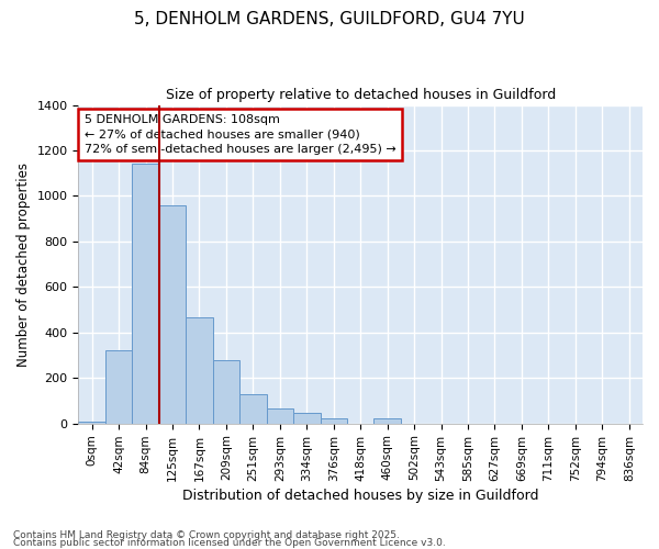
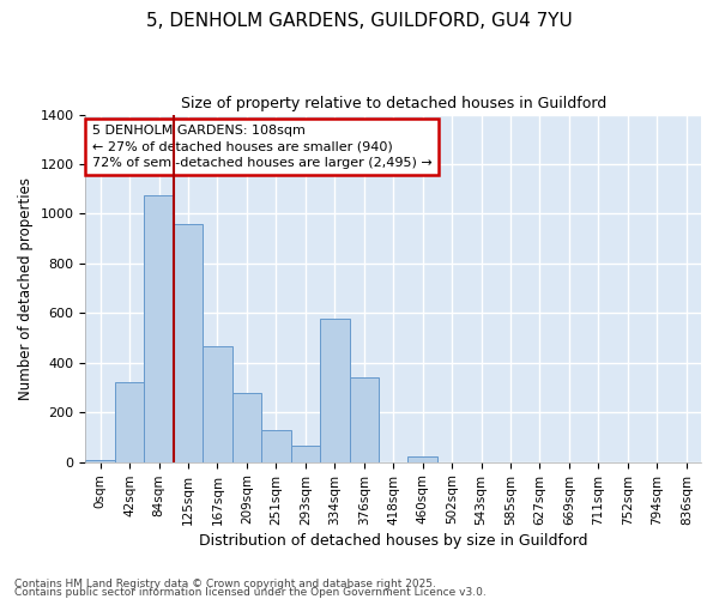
84sqm: 1140 -> 1075
334sqm: 45 -> 580
376sqm: 22 -> 340
